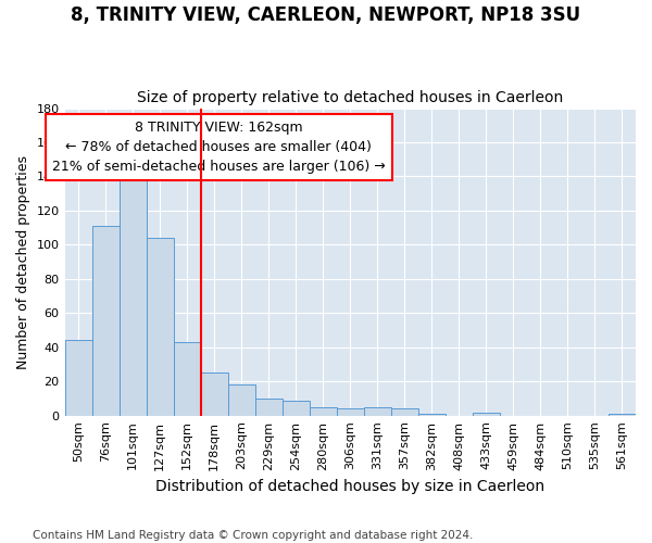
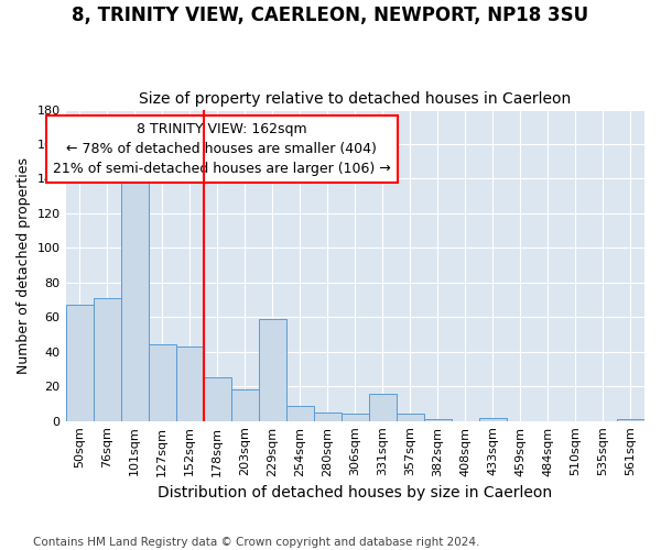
50sqm: 44 -> 67
76sqm: 111 -> 71
127sqm: 104 -> 44
229sqm: 10 -> 59
331sqm: 5 -> 16
